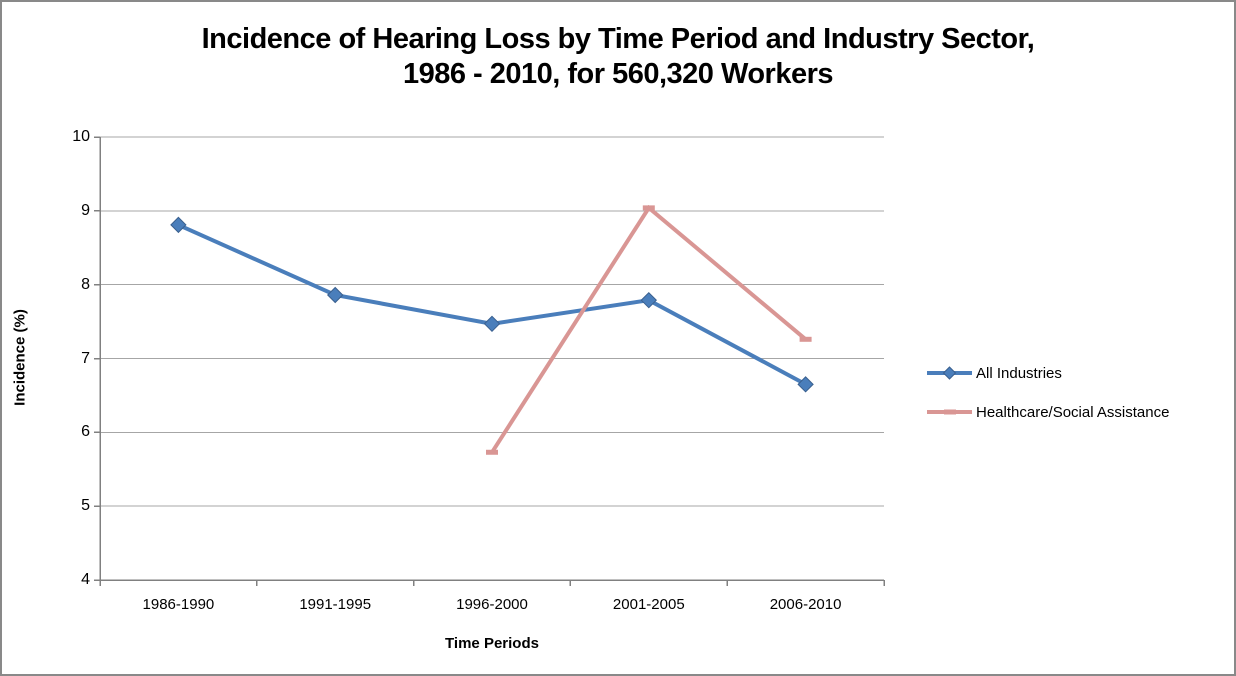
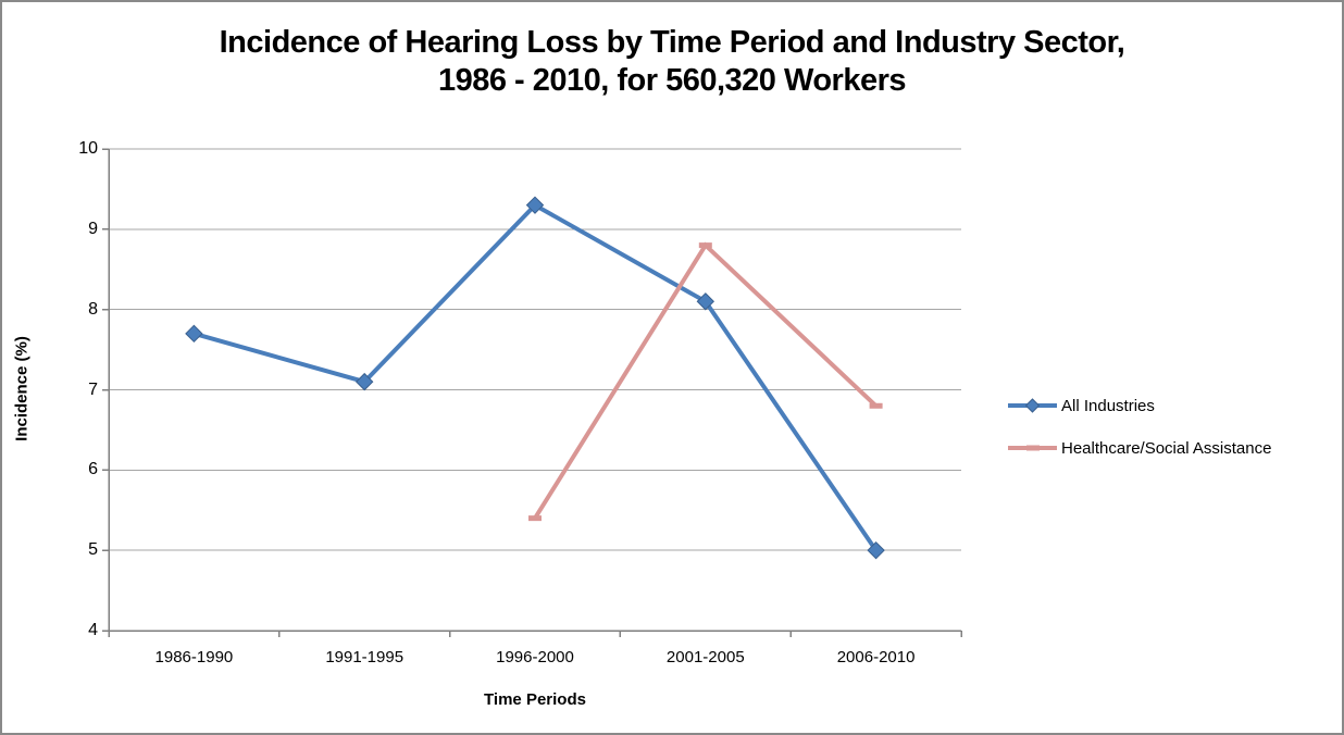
All Industries/1986-1990: 8.8 -> 7.7
All Industries/1991-1995: 7.9 -> 7.1
All Industries/1996-2000: 7.5 -> 9.3
Healthcare/Social Assistance/1996-2000: 5.7 -> 5.4
All Industries/2001-2005: 7.8 -> 8.1
Healthcare/Social Assistance/2001-2005: 9.0 -> 8.8
All Industries/2006-2010: 6.7 -> 5.0
Healthcare/Social Assistance/2006-2010: 7.3 -> 6.8
